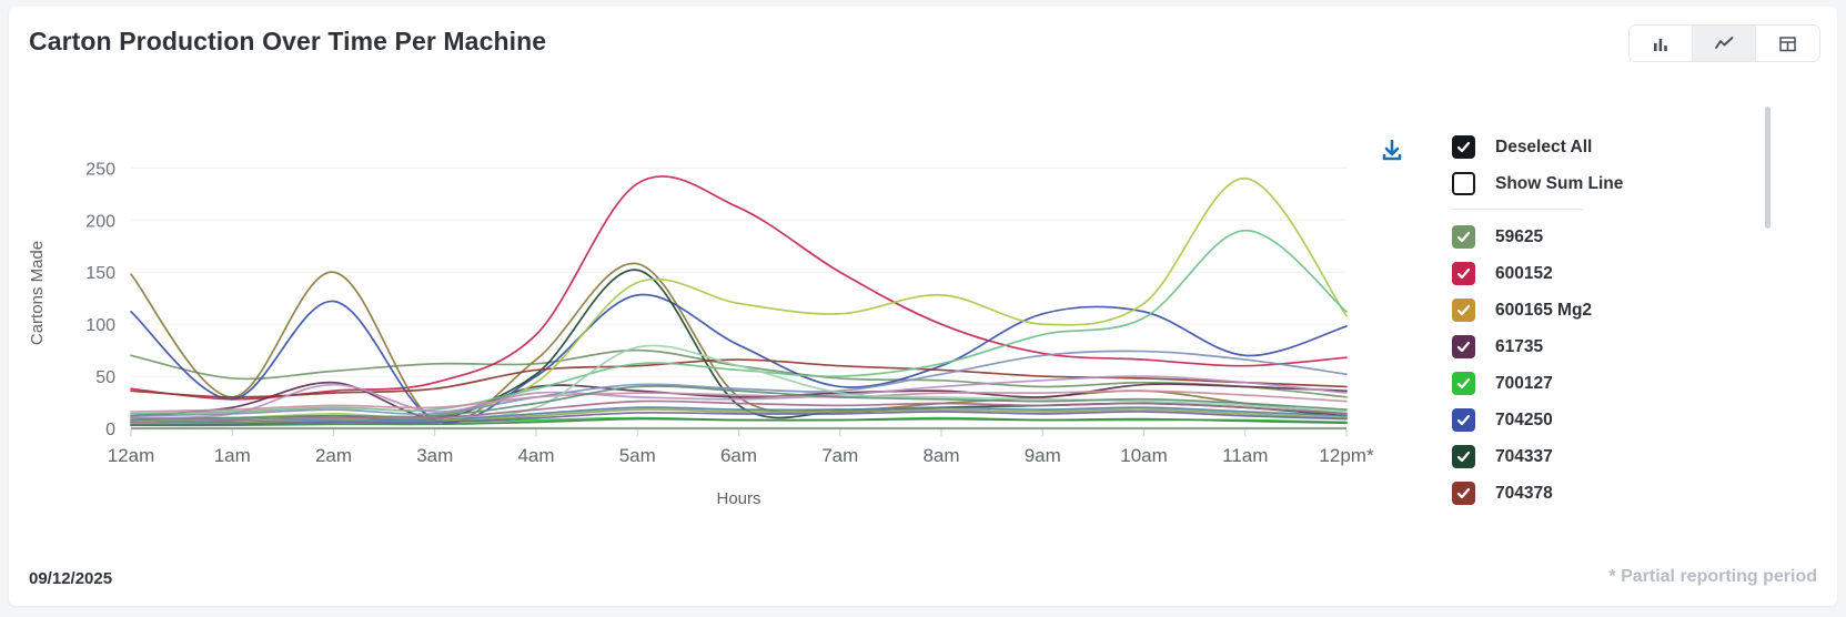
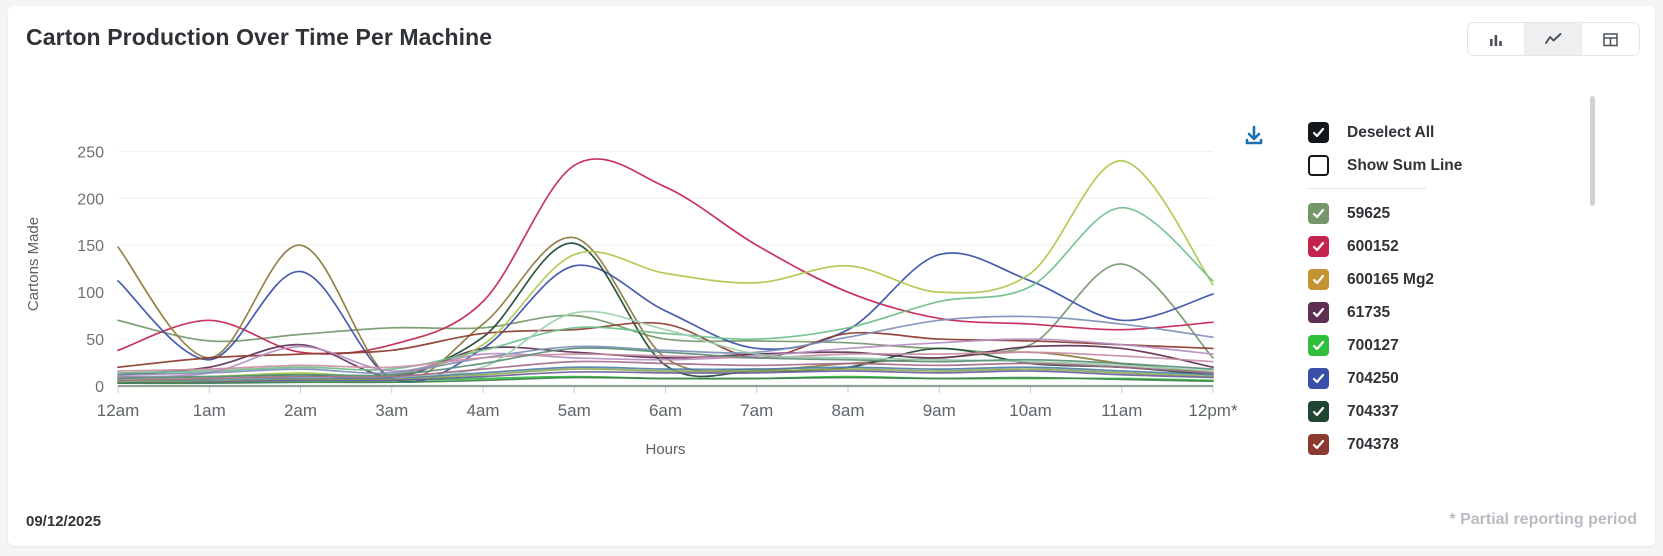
704378/12am: 40 -> 20
600152/1am: 30 -> 70
704250/4am: 50 -> 40
59625/6am: 60 -> 50
704378/7am: 60 -> 30
704250/9am: 110 -> 140
704337/9am: 20 -> 40
59625/11am: 40 -> 130
61735/12pm*: 40 -> 20
